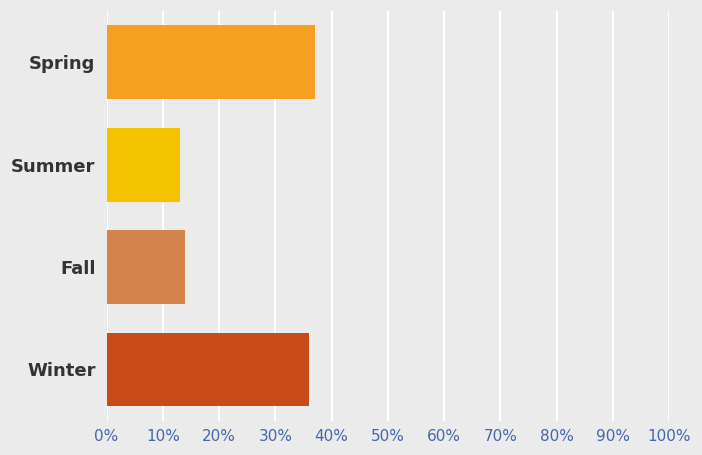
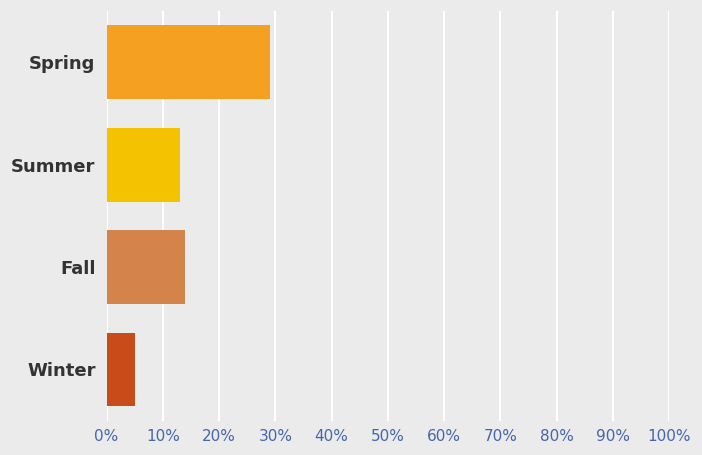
Spring: 37% -> 29%
Winter: 36% -> 5%
